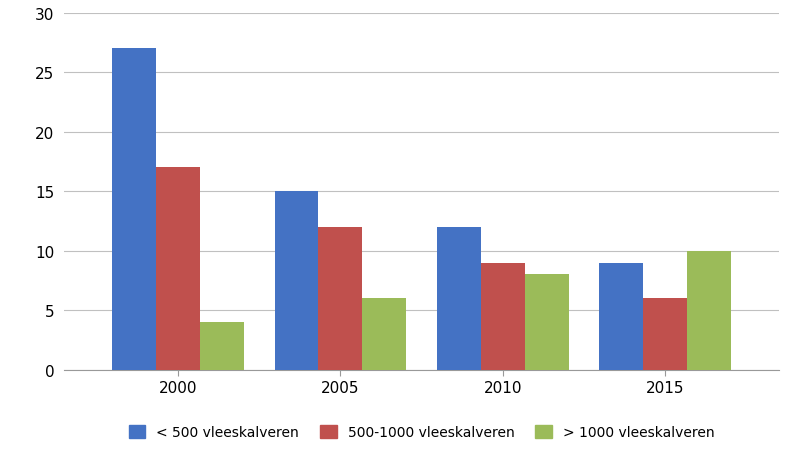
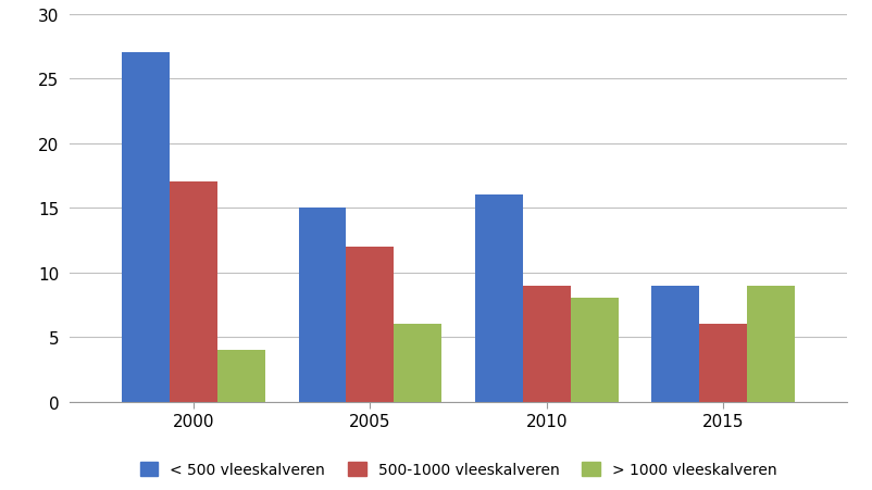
< 500 vleeskalveren/2010: 12 -> 16
> 1000 vleeskalveren/2015: 10 -> 9
